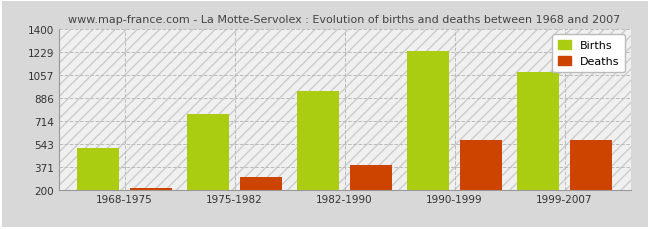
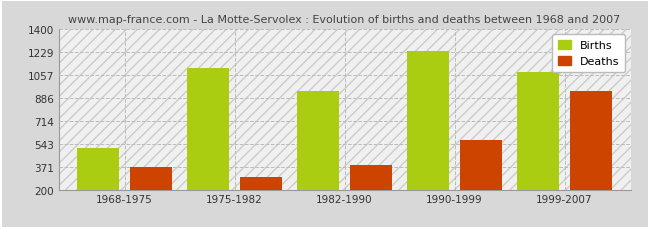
Deaths/1968-1975: 210 -> 370
Births/1975-1982: 760 -> 1110
Deaths/1999-2007: 580 -> 940
